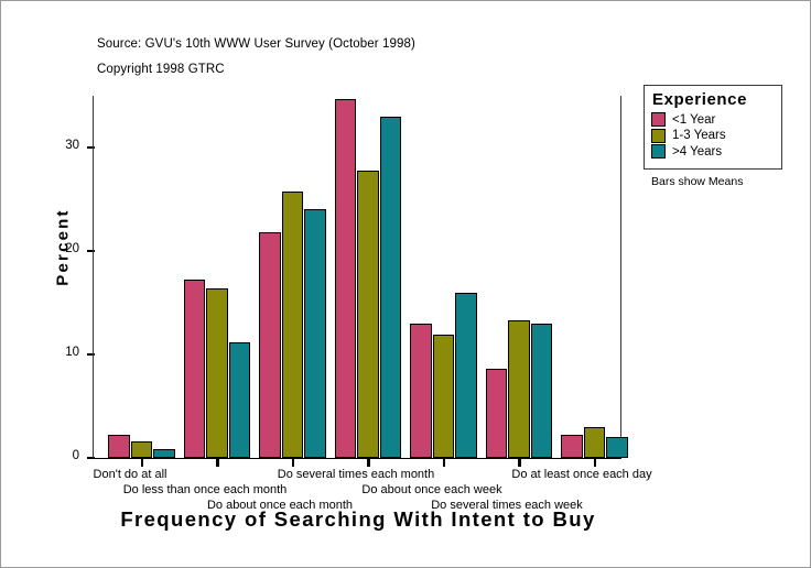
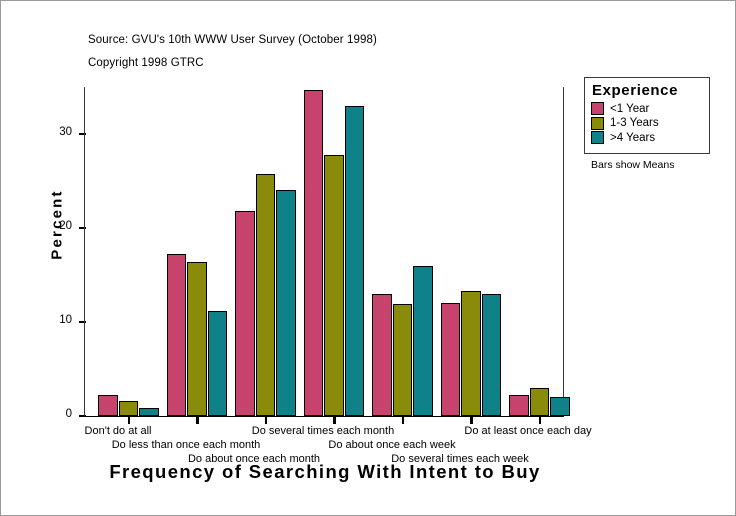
<1 Year/Do several times each week: 9 -> 12
